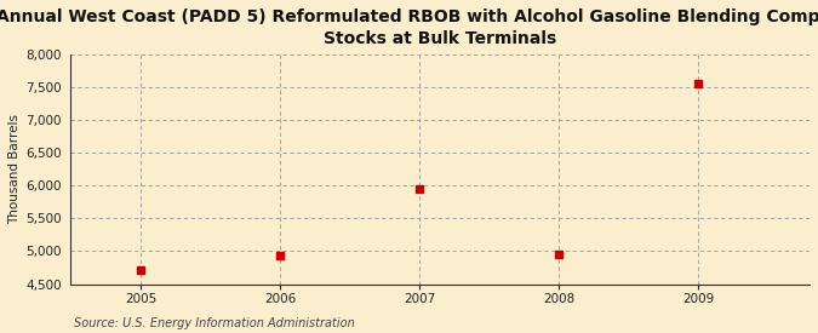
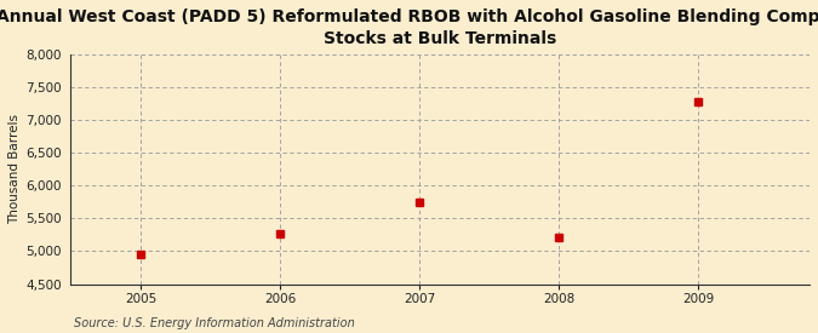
2005: 4,720 -> 4,960
2006: 4,930 -> 5,260
2007: 5,950 -> 5,740
2008: 4,950 -> 5,220
2009: 7,560 -> 7,280
